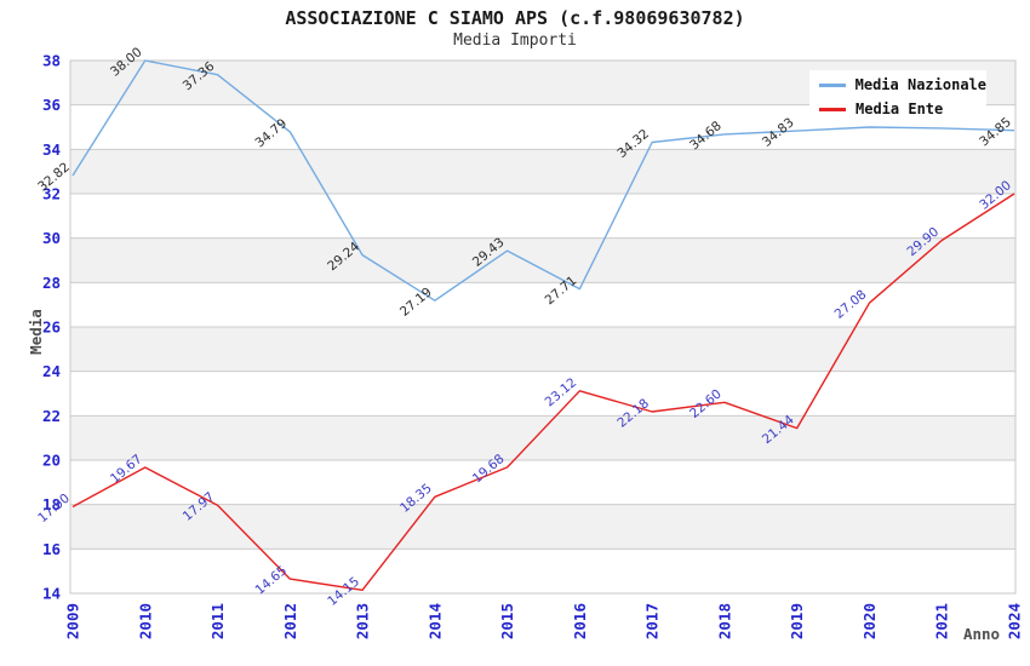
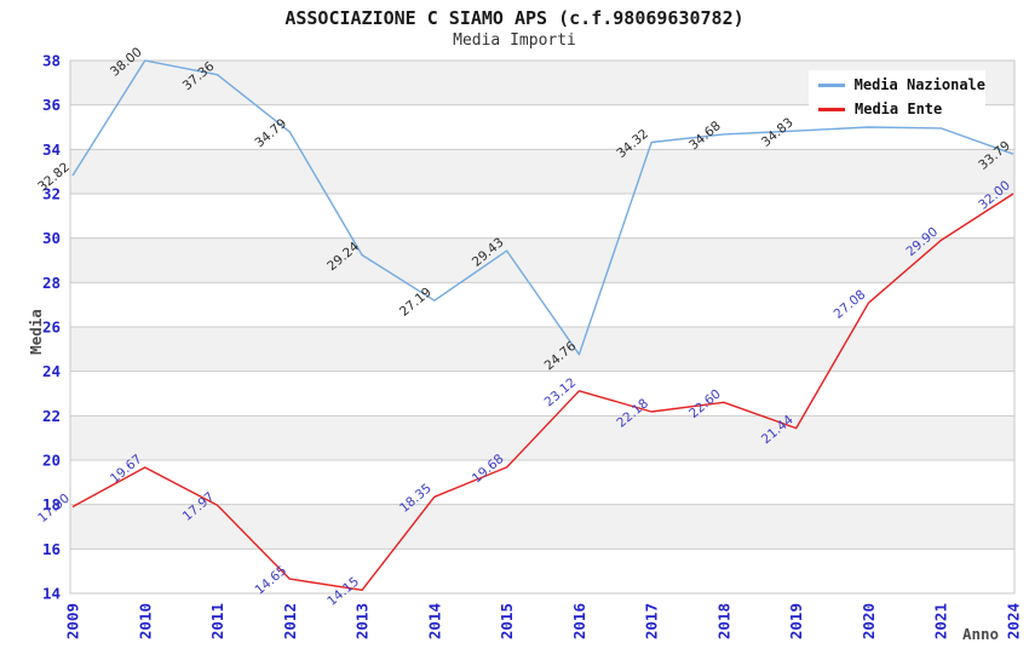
Media Nazionale/2016: 27.71 -> 24.76
Media Nazionale/2024: 34.85 -> 33.79
